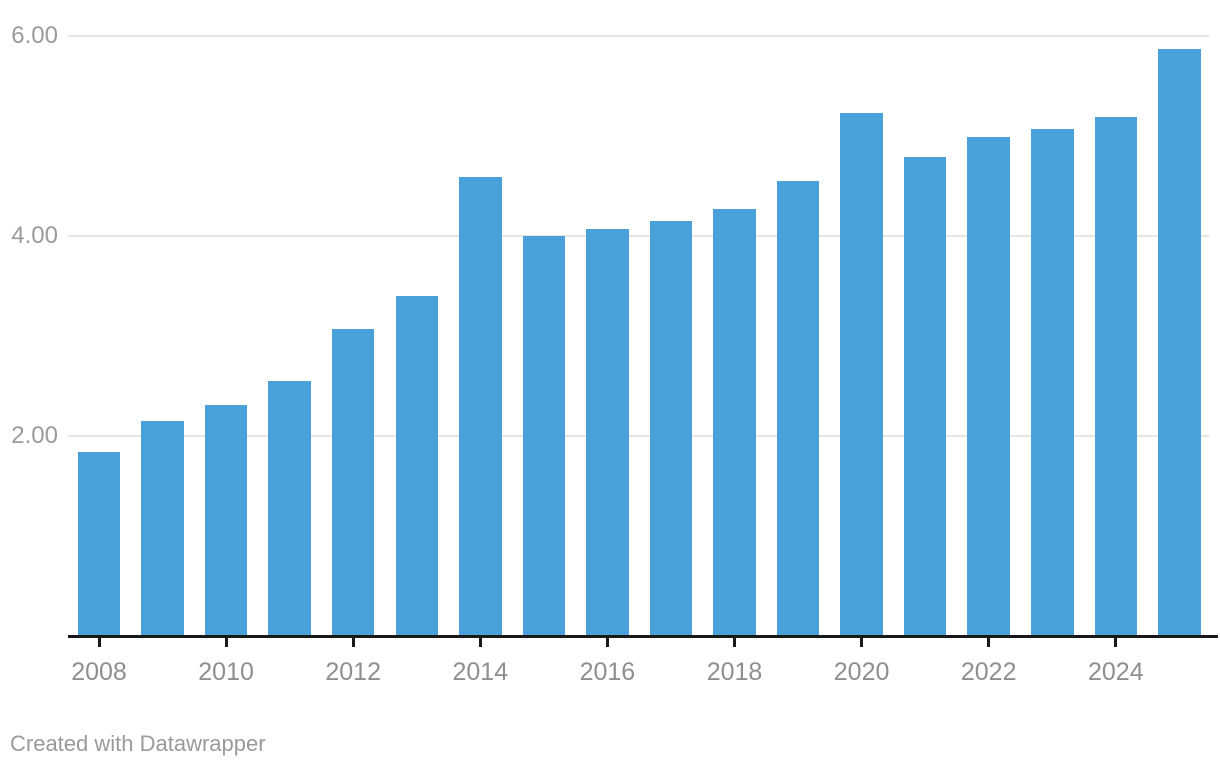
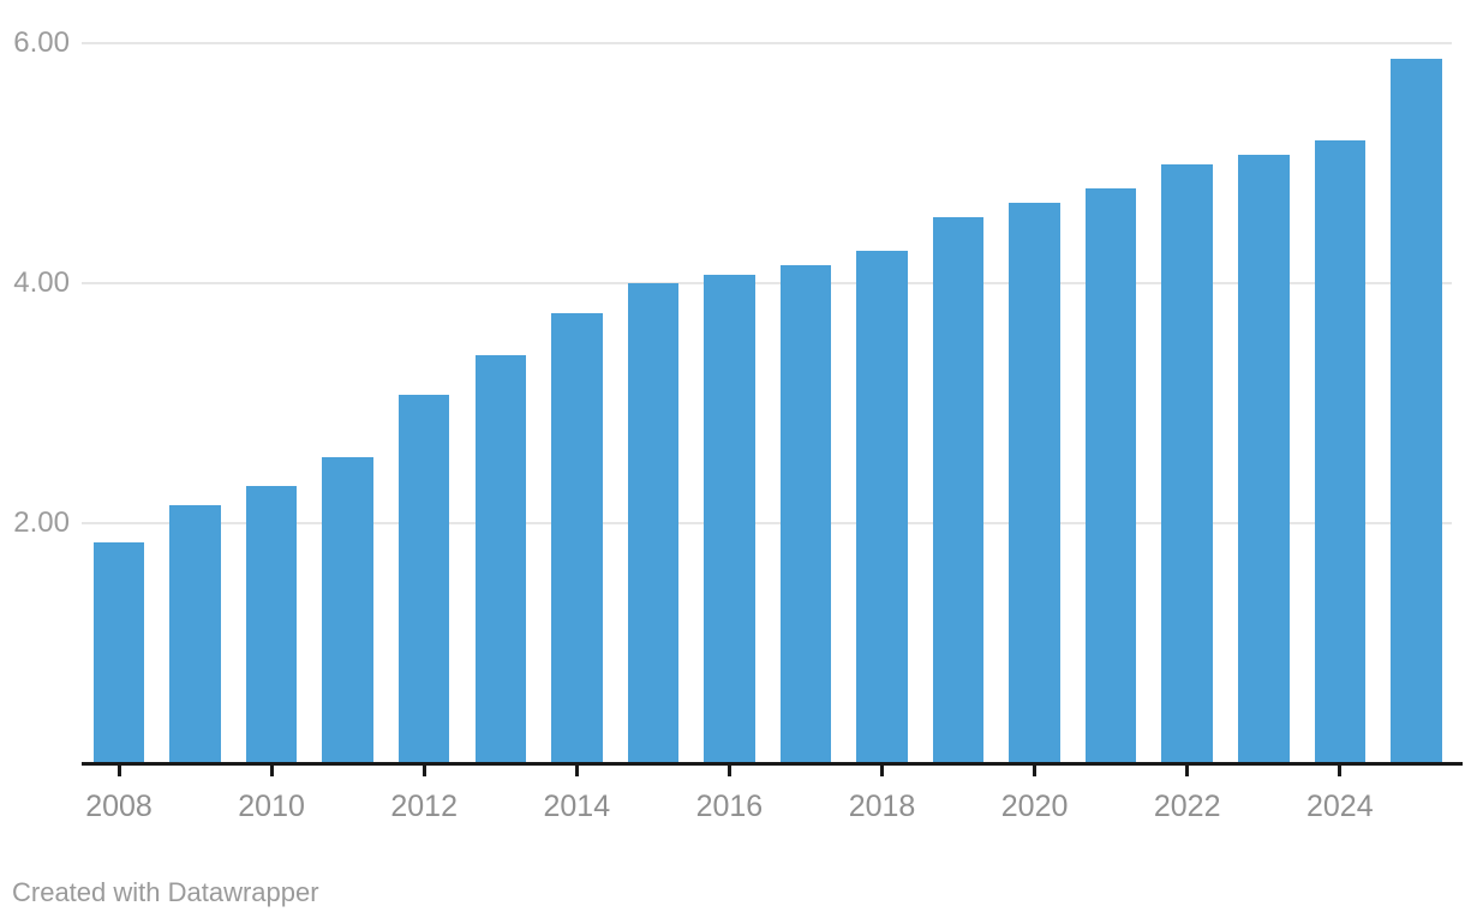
2014: 4.59 -> 3.75
2020: 5.23 -> 4.67
